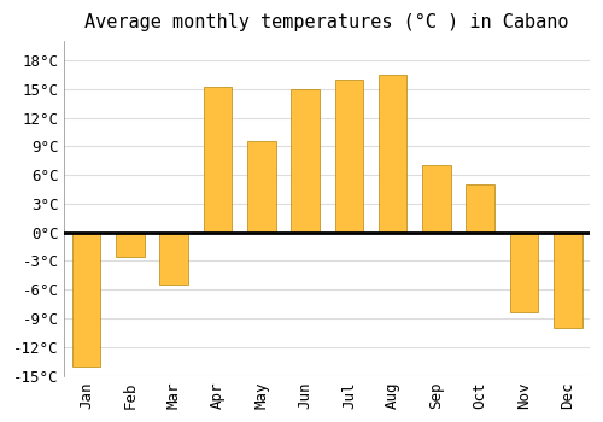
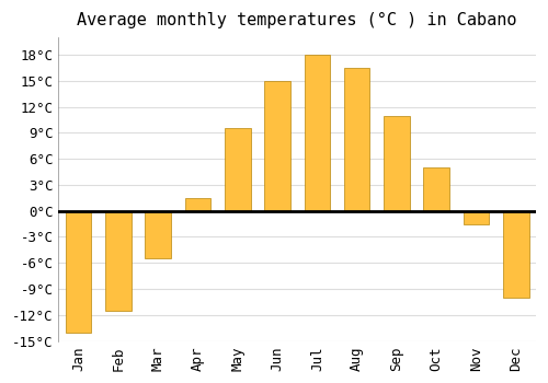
Feb: -2.6°C -> -11.5°C
Apr: 15.2°C -> 1.5°C
Jul: 16.0°C -> 18.0°C
Sep: 7.0°C -> 11.0°C
Nov: -8.4°C -> -1.5°C
